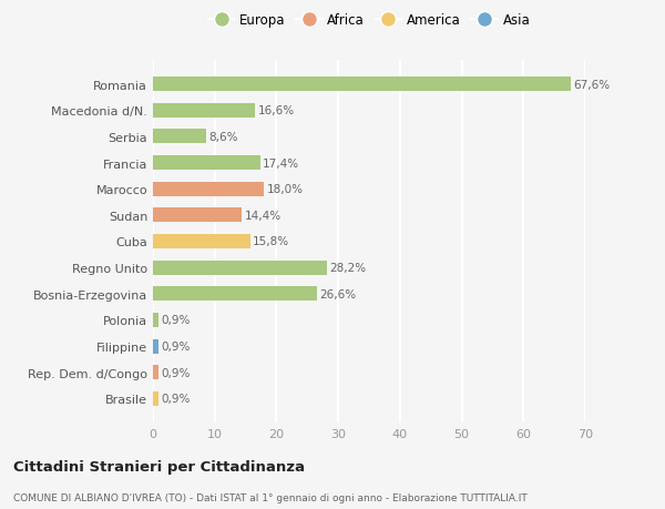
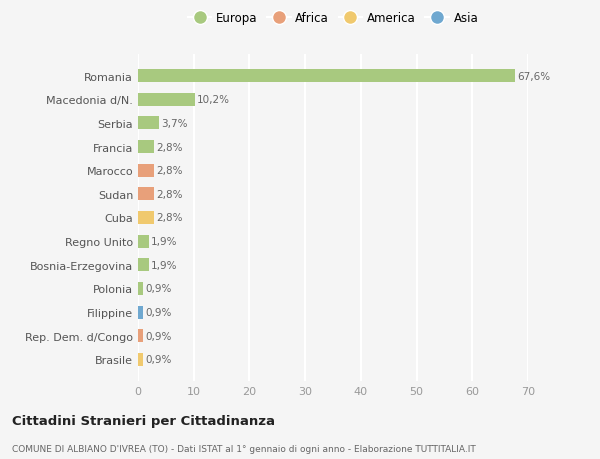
Macedonia d/N.: 16,6% -> 10,2%
Serbia: 8,6% -> 3,7%
Francia: 17,4% -> 2,8%
Marocco: 18,0% -> 2,8%
Sudan: 14,4% -> 2,8%
Cuba: 15,8% -> 2,8%
Regno Unito: 28,2% -> 1,9%
Bosnia-Erzegovina: 26,6% -> 1,9%
